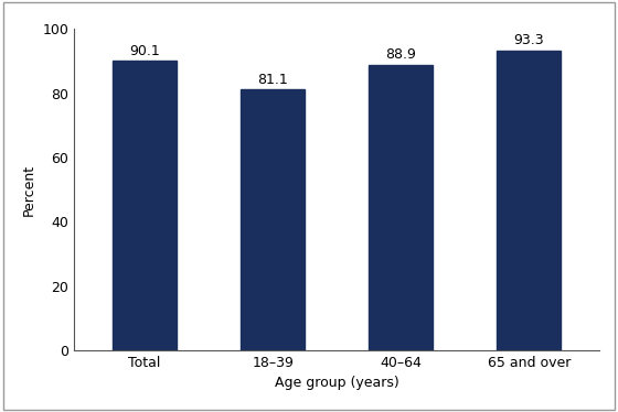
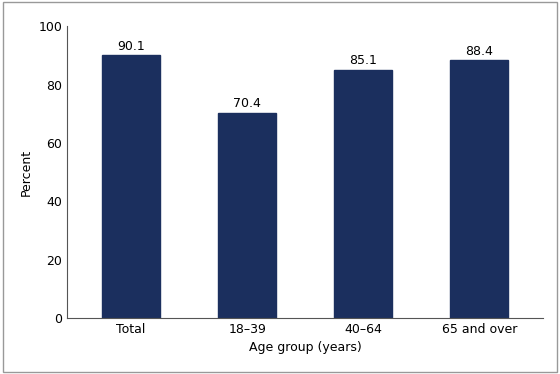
18–39: 81.1 -> 70.4
40–64: 88.9 -> 85.1
65 and over: 93.3 -> 88.4
